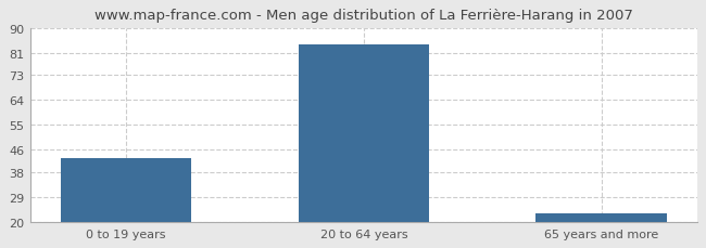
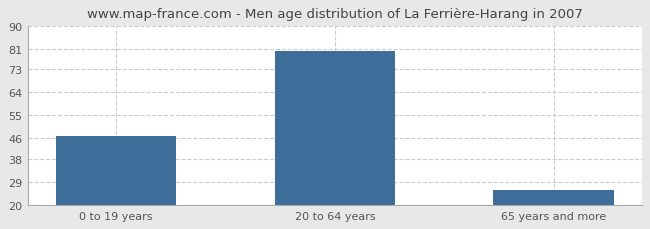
0 to 19 years: 43 -> 47
20 to 64 years: 84 -> 80
65 years and more: 23 -> 26
